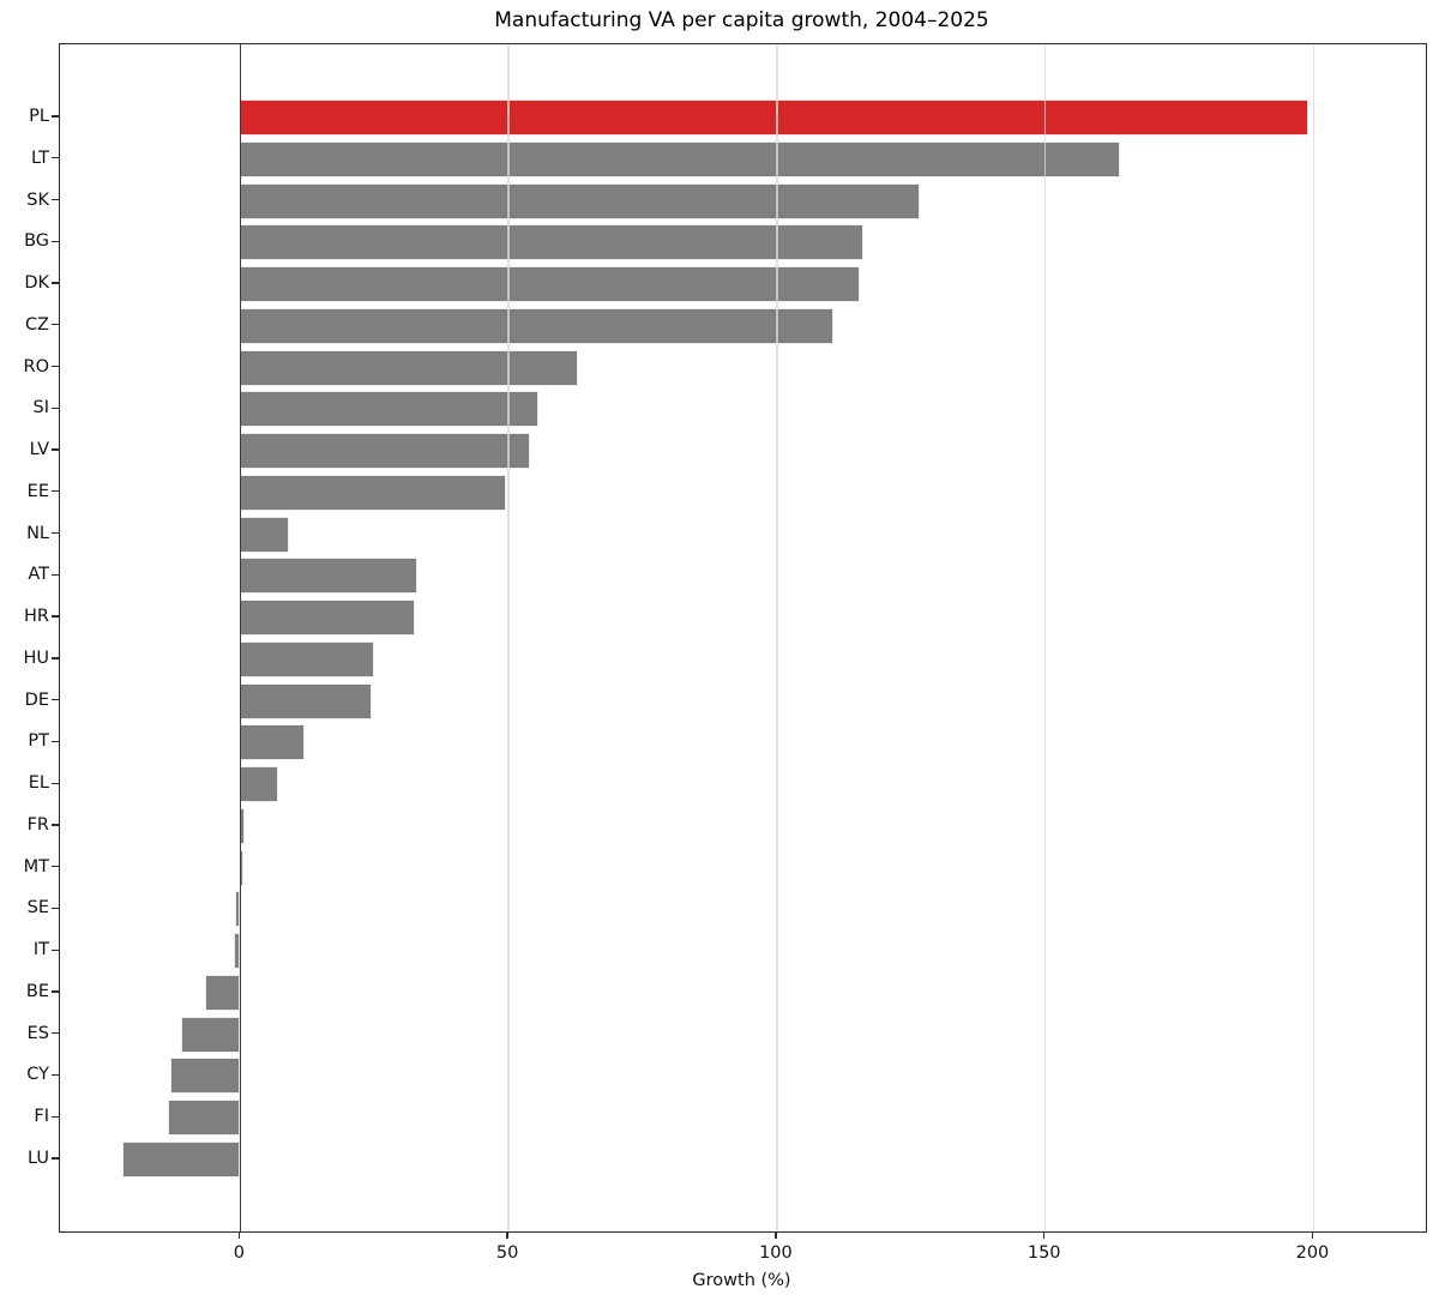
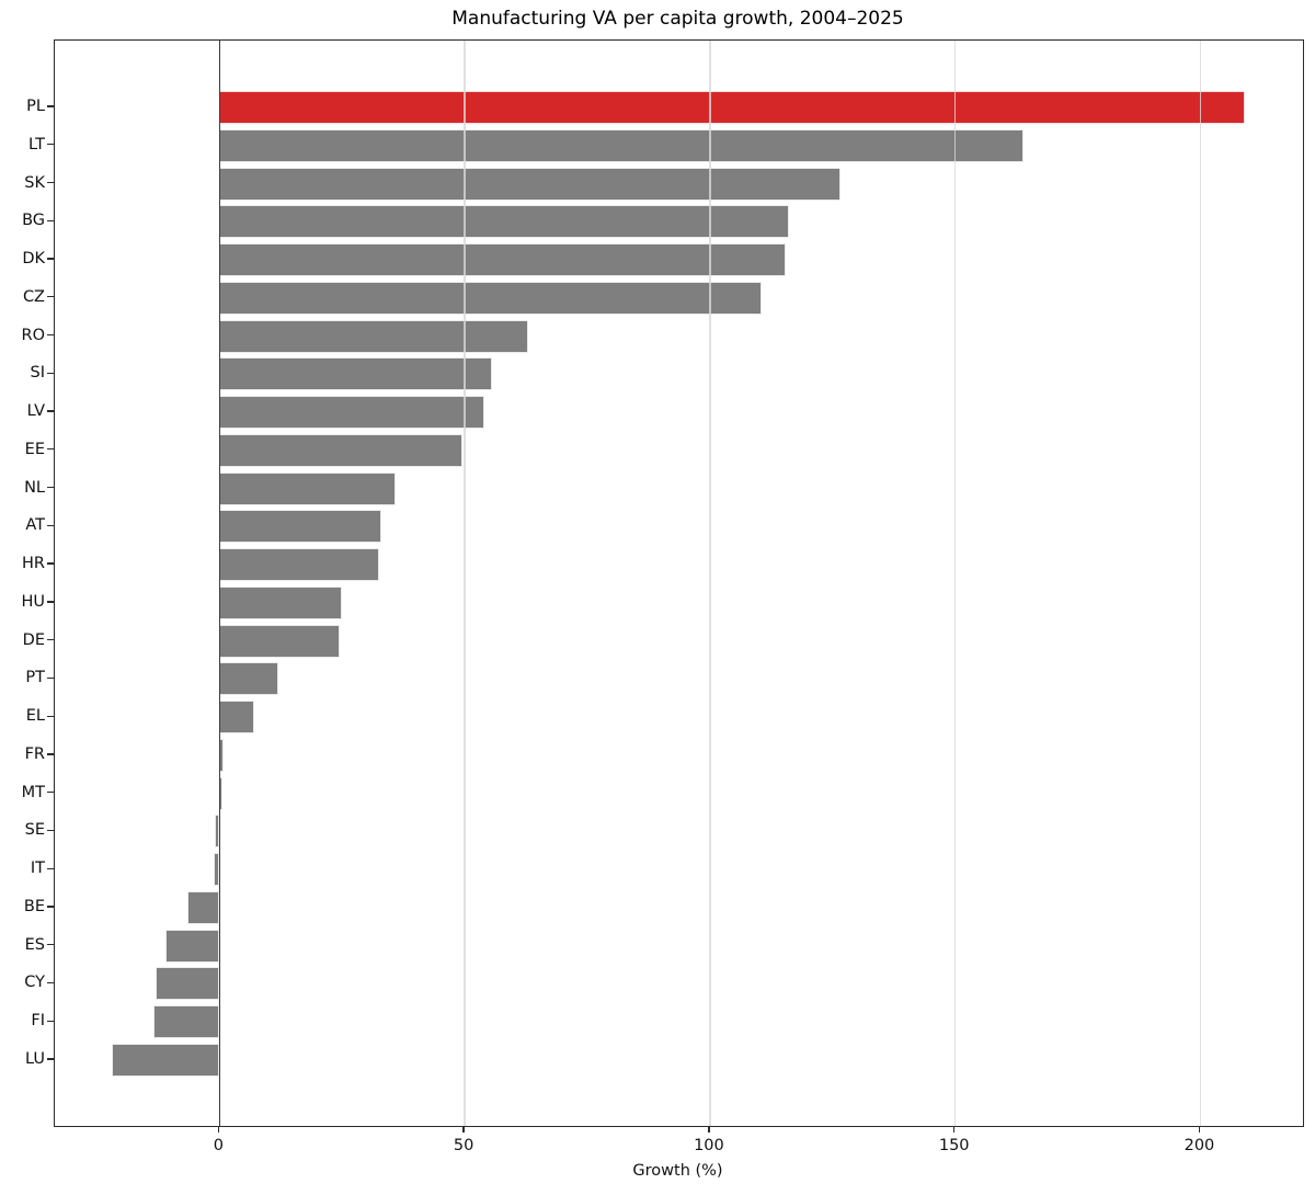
PL: 199 -> 209
NL: 9 -> 36
